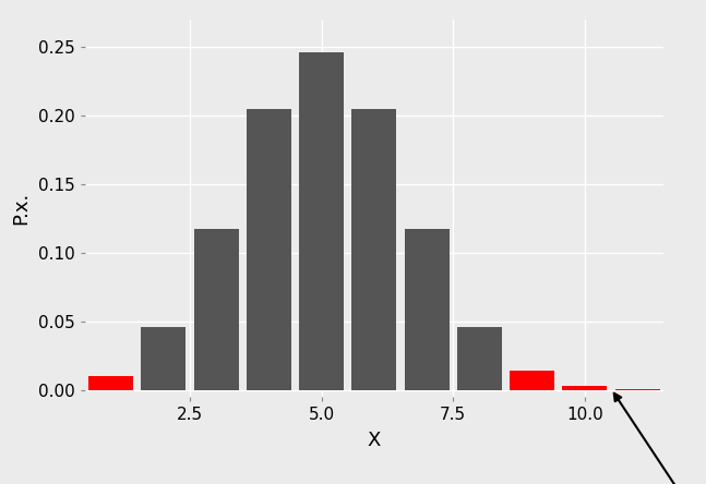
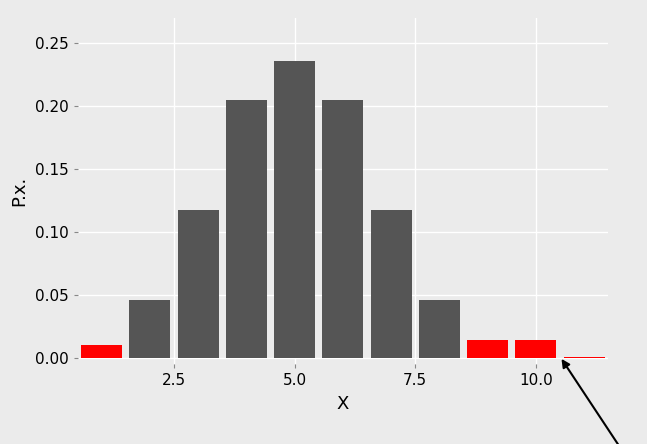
5.0: 0.246 -> 0.236
10.0: 0.003 -> 0.014
